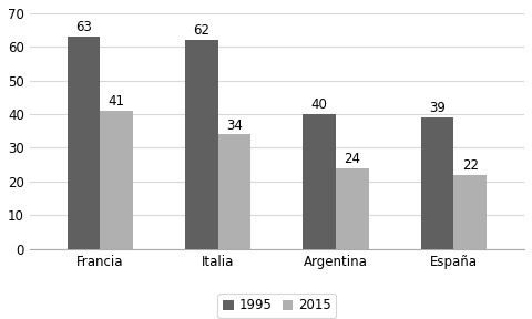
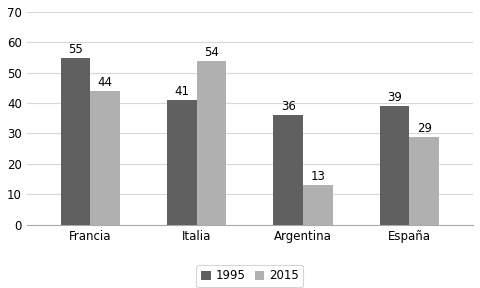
1995/Francia: 63 -> 55
2015/Francia: 41 -> 44
1995/Italia: 62 -> 41
2015/Italia: 34 -> 54
1995/Argentina: 40 -> 36
2015/Argentina: 24 -> 13
2015/España: 22 -> 29
